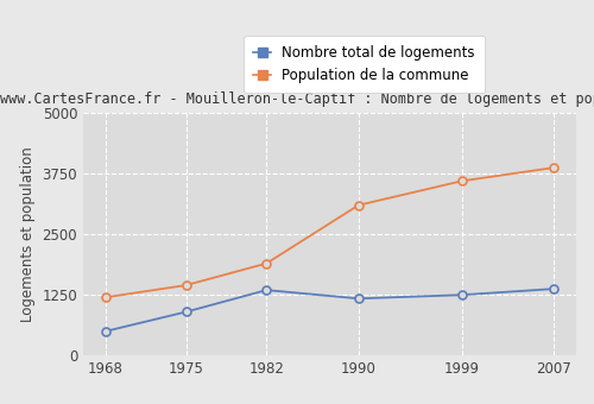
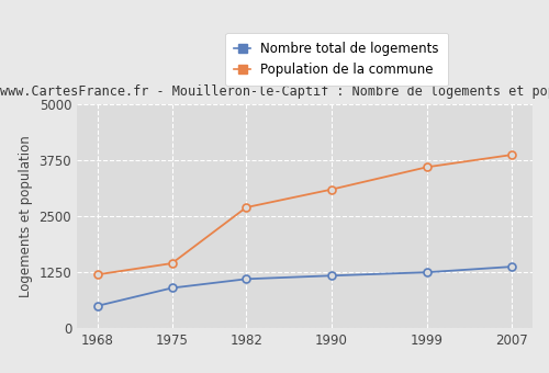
Nombre total de logements/1982: 1350 -> 1100
Population de la commune/1982: 1900 -> 2700
